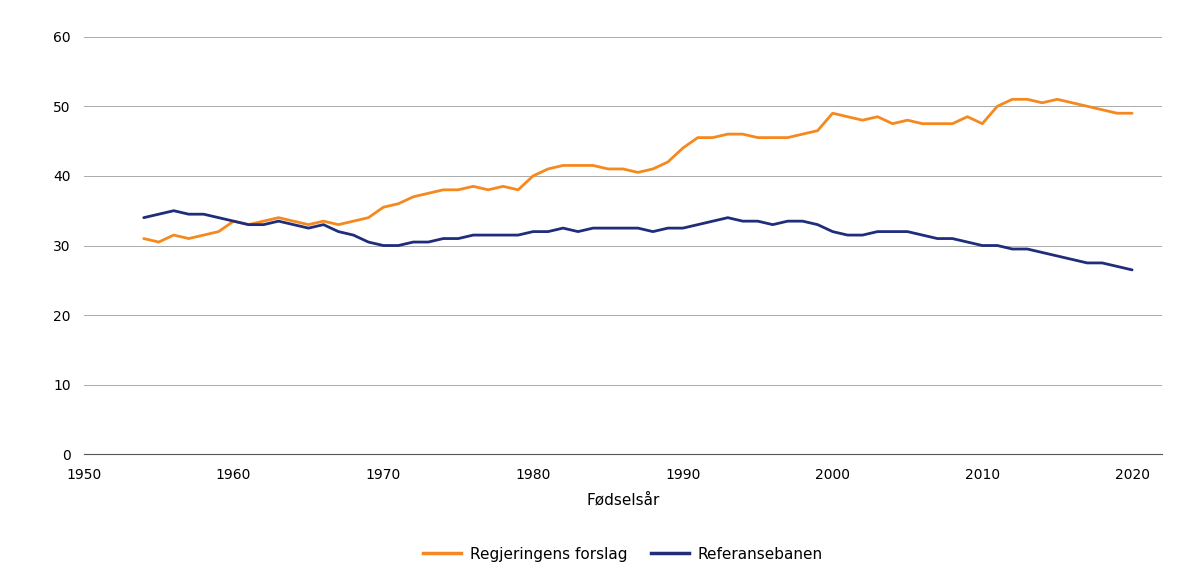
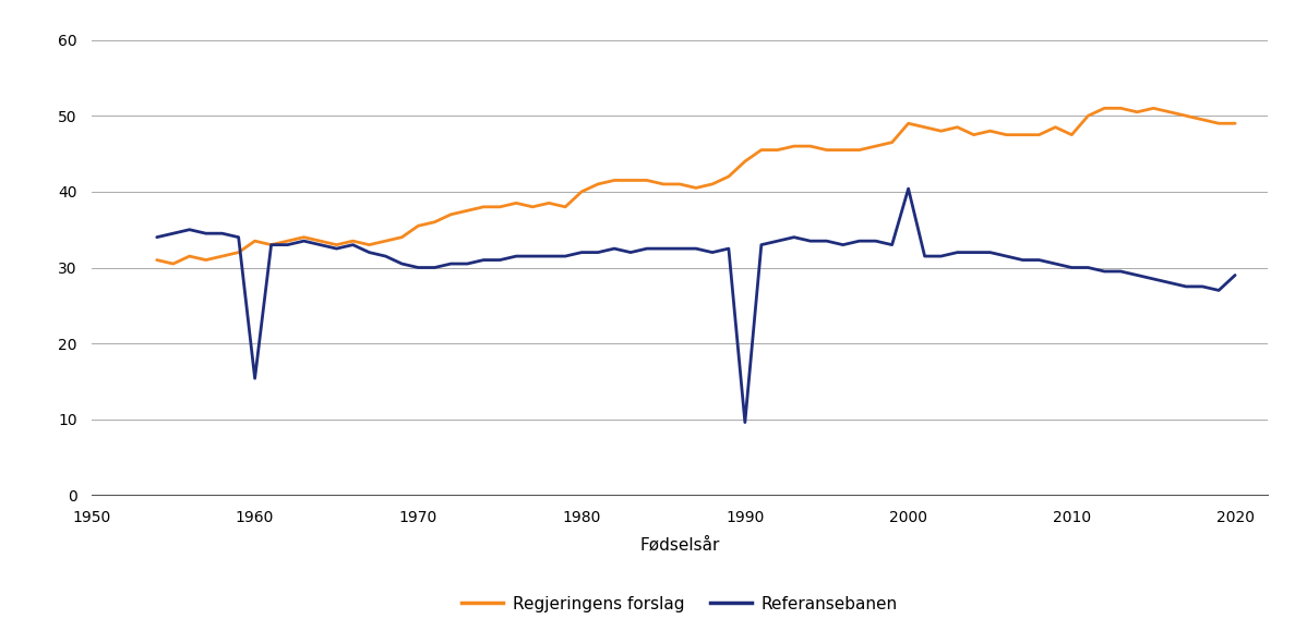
Referansebanen/1960: 33.5 -> 15.4
Referansebanen/1990: 32.5 -> 9.6
Referansebanen/2000: 32.0 -> 40.4
Referansebanen/2020: 26.5 -> 29.0
